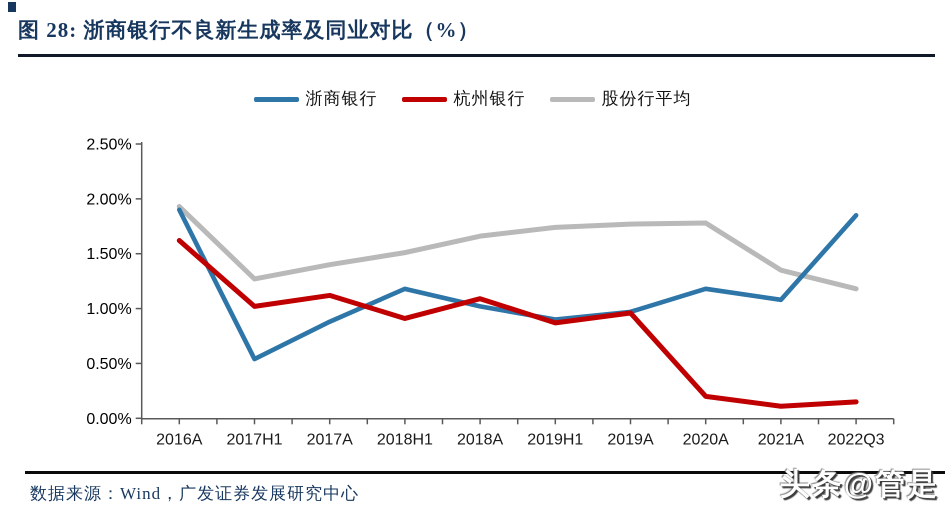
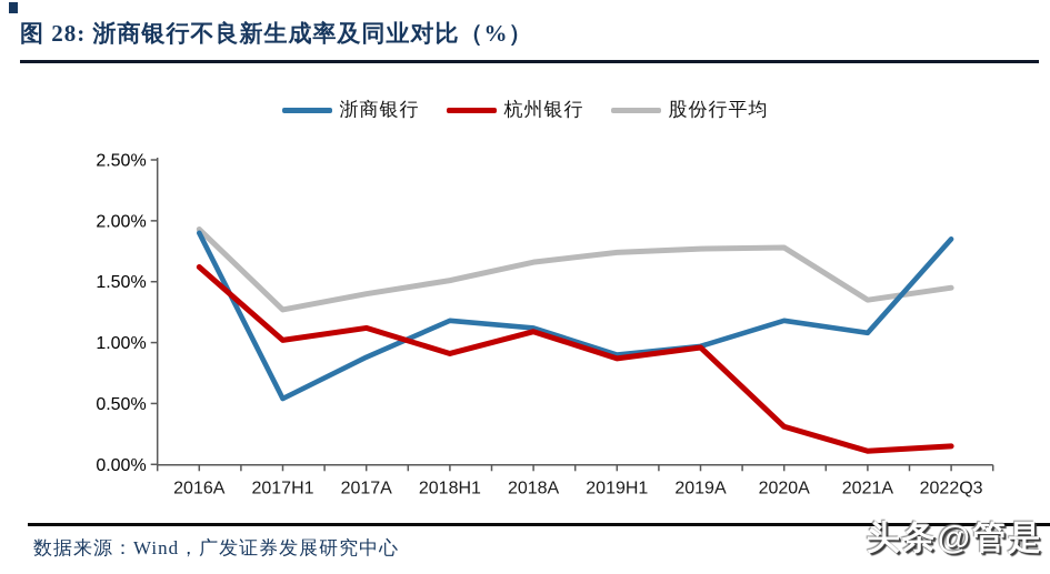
浙商银行/2018A: 1.02% -> 1.12%
杭州银行/2020A: 0.20% -> 0.31%
股份行平均/2022Q3: 1.18% -> 1.45%
